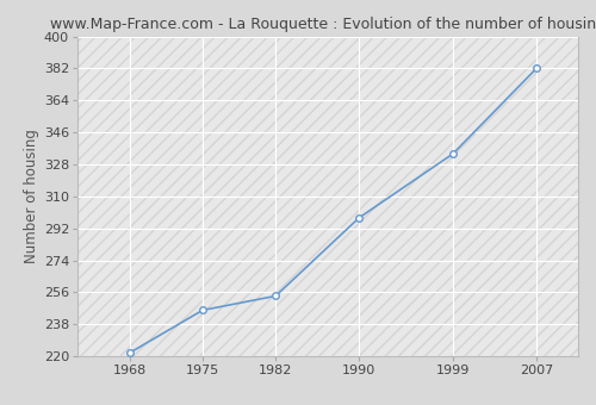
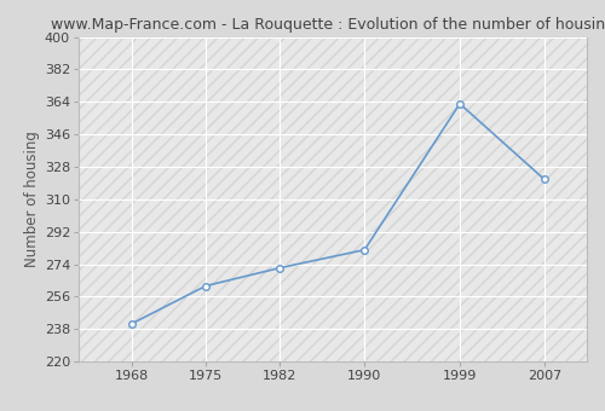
1968: 222 -> 241
1975: 246 -> 262
1982: 254 -> 272
1990: 298 -> 282
1999: 334 -> 363
2007: 382 -> 321
